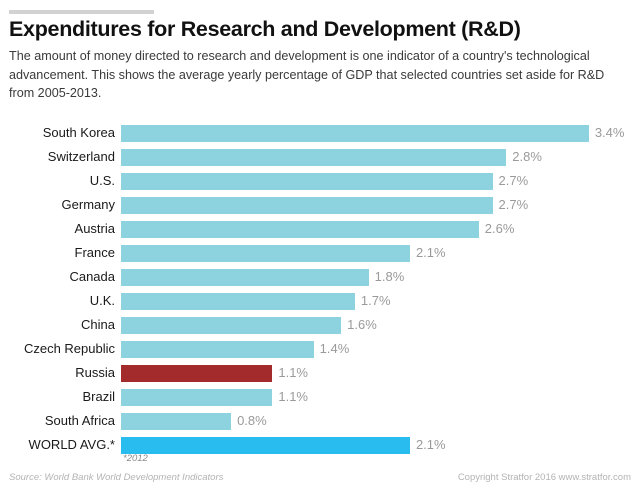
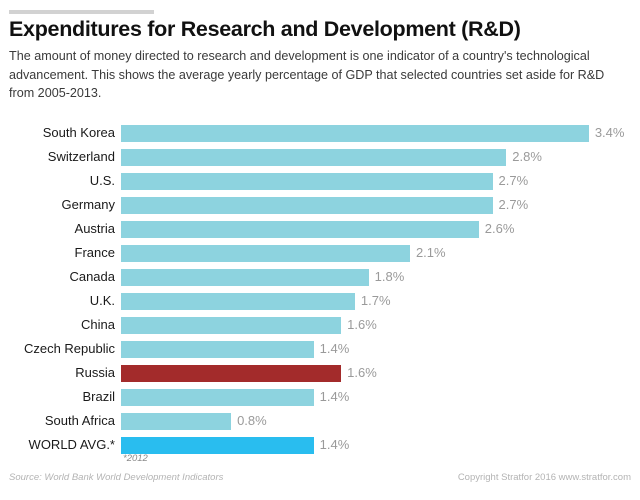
Russia: 1.1% -> 1.6%
Brazil: 1.1% -> 1.4%
WORLD AVG.*: 2.1% -> 1.4%
